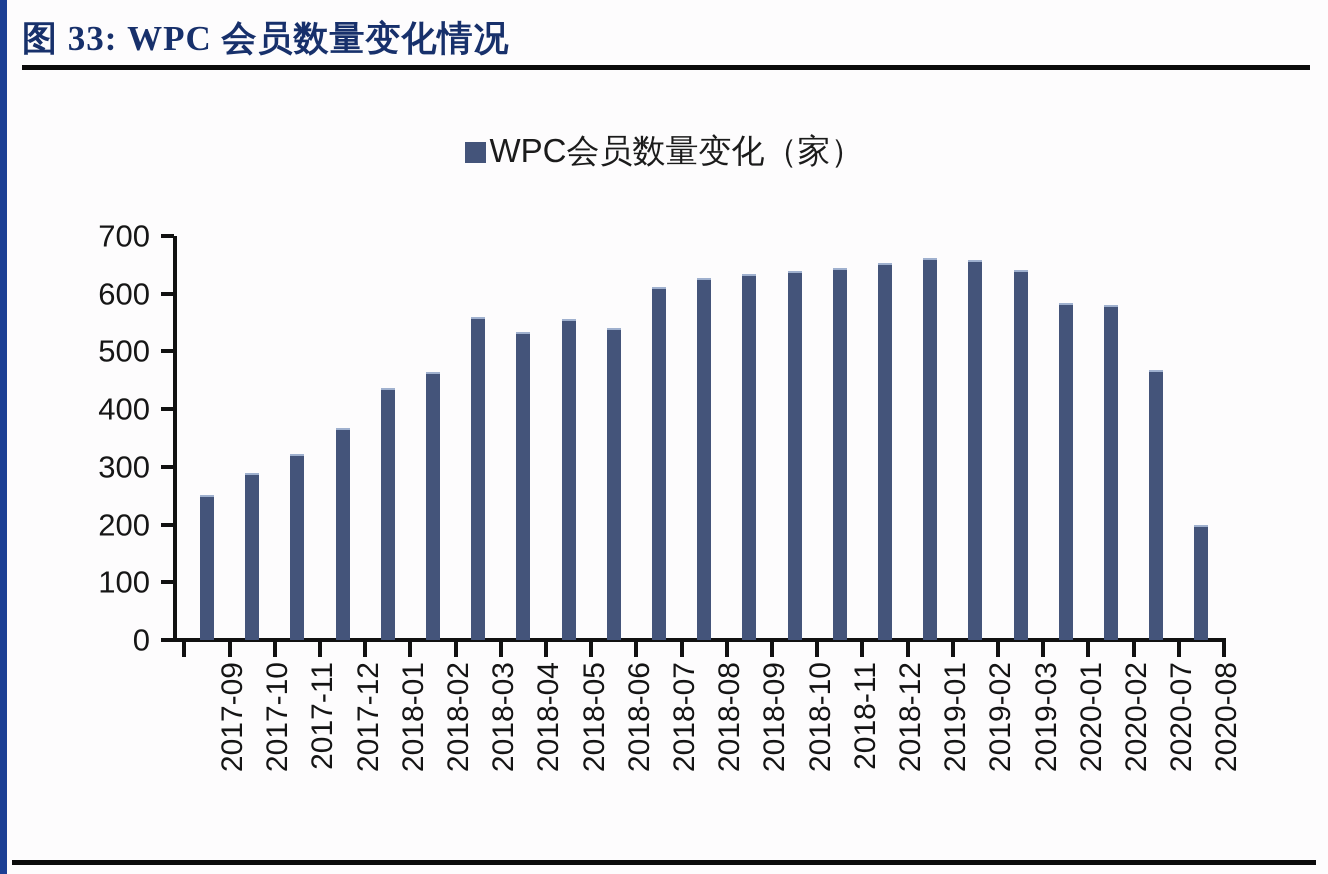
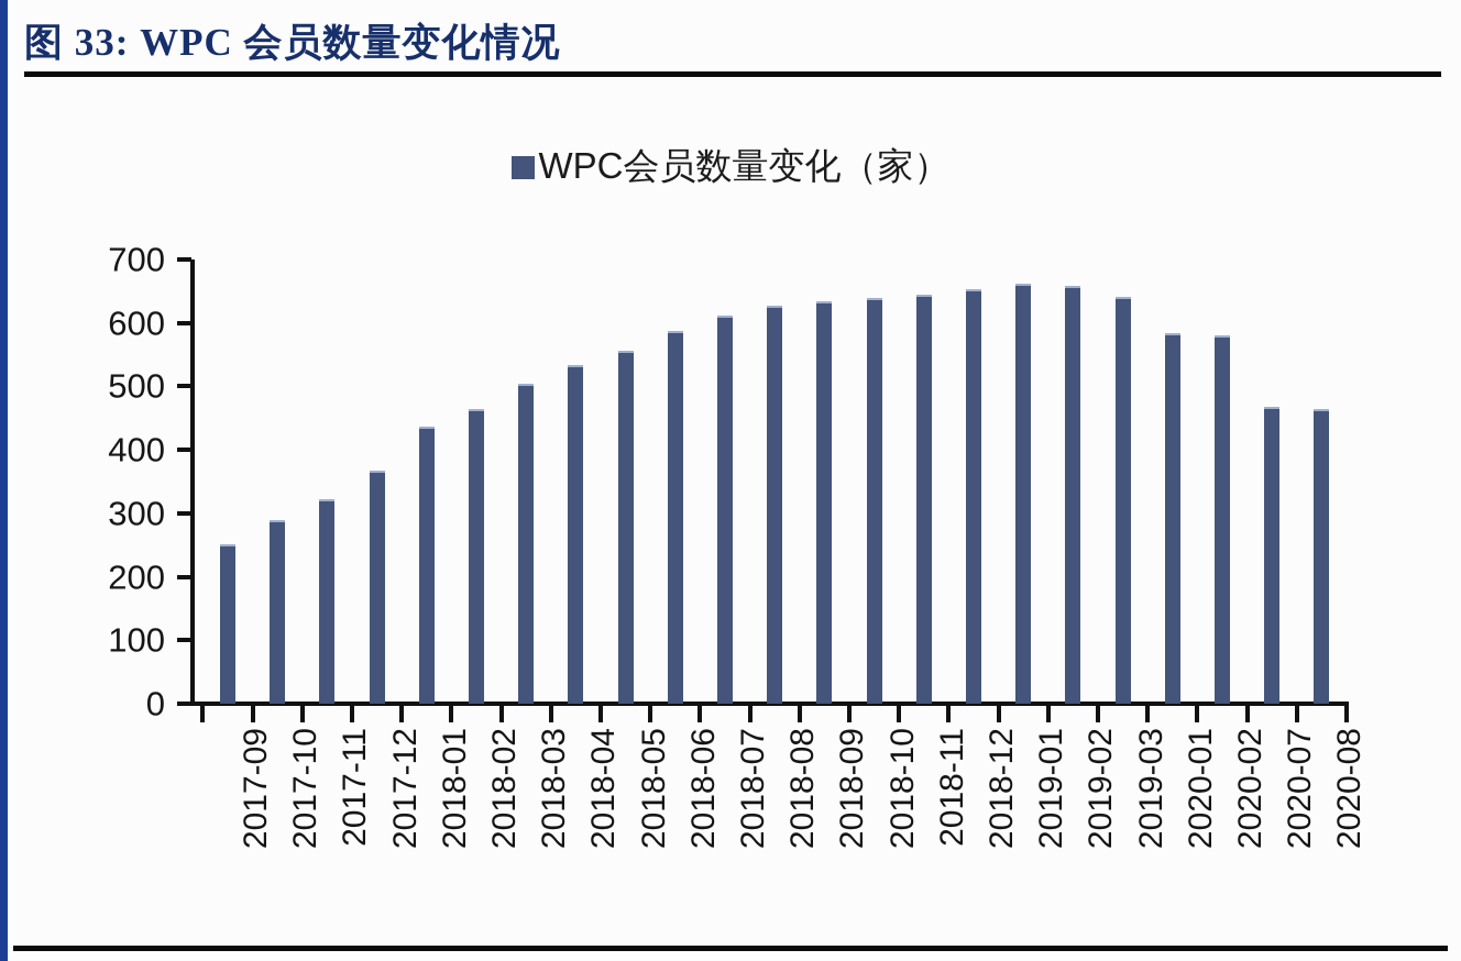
2018-03: 560 -> 500
2018-06: 540 -> 590
2020-08: 200 -> 460
